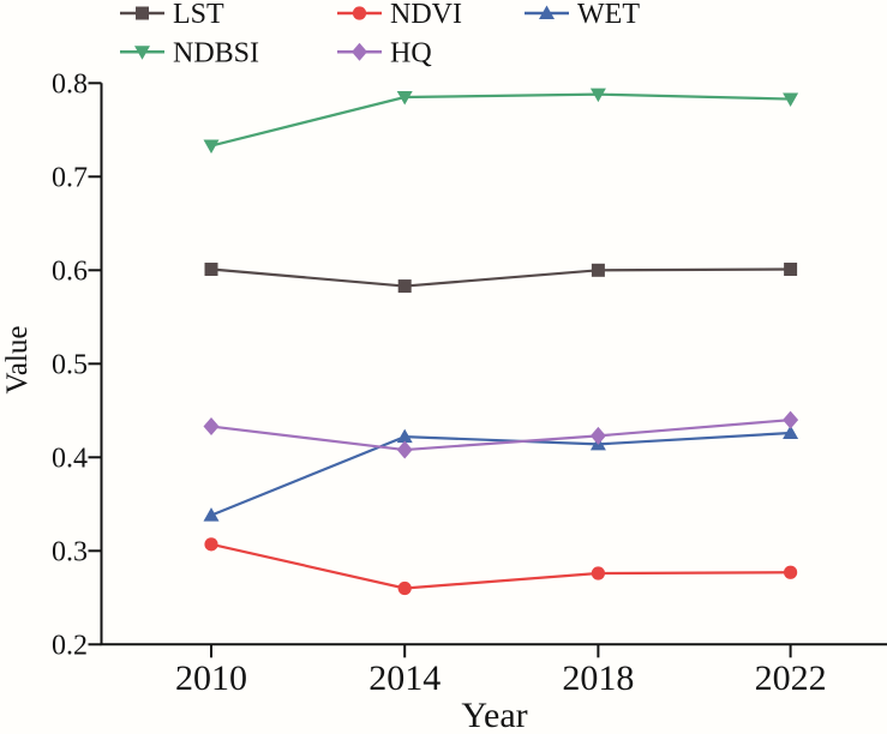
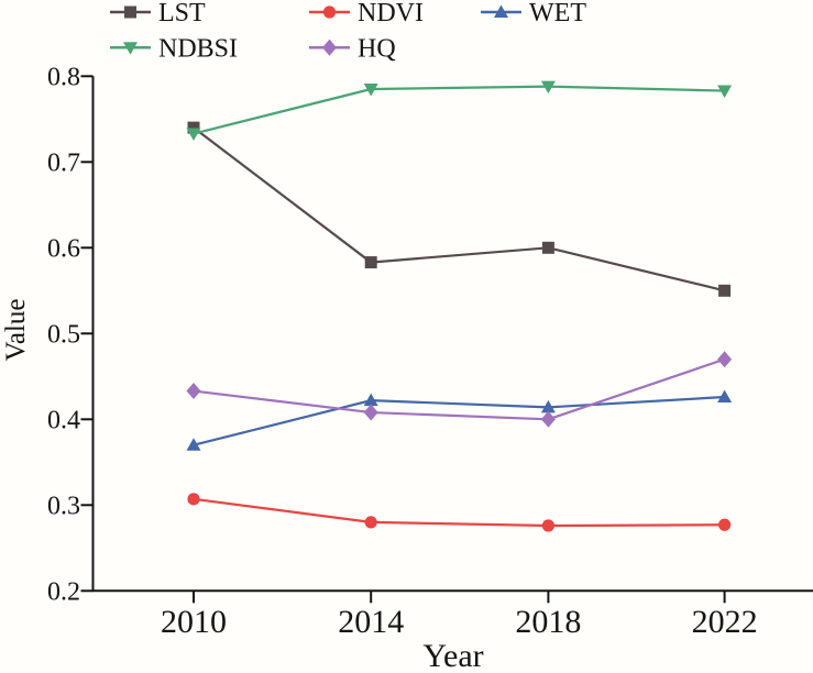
LST/2010: 0.60 -> 0.74
WET/2010: 0.34 -> 0.37
NDVI/2014: 0.26 -> 0.28
HQ/2018: 0.42 -> 0.40
LST/2022: 0.60 -> 0.55
HQ/2022: 0.44 -> 0.47
